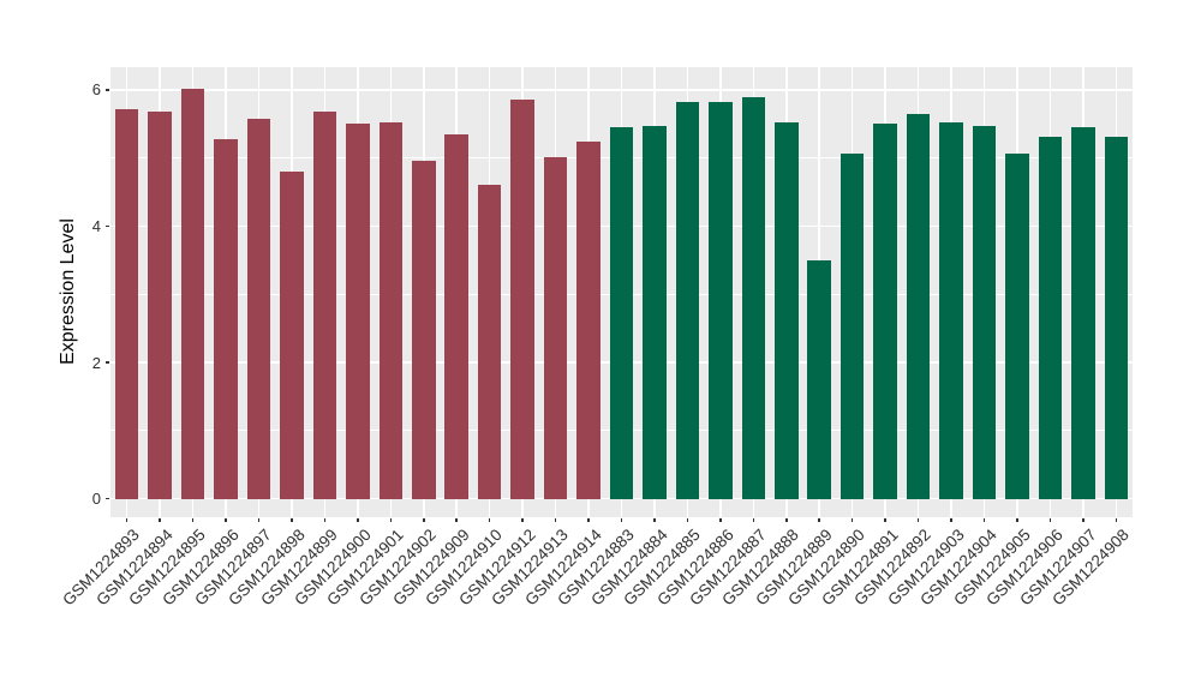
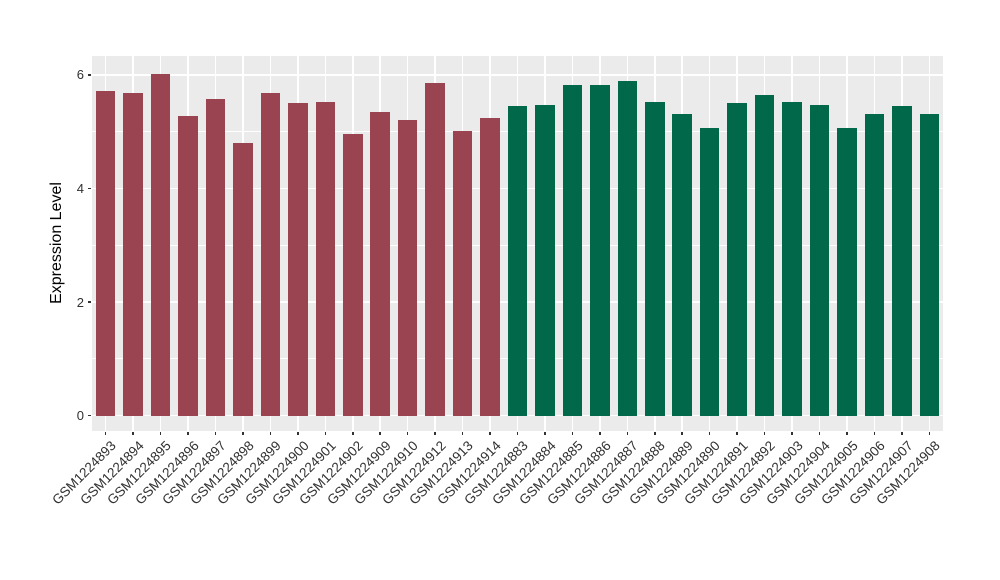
GSM1224910: 4.6 -> 5.2
GSM1224889: 3.5 -> 5.3
